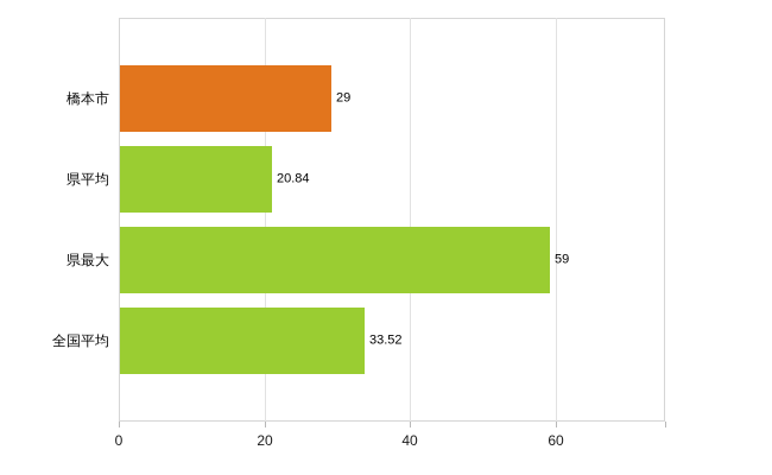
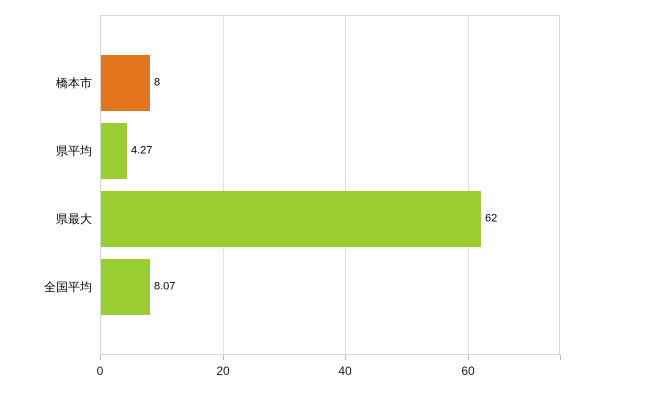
橋本市: 29 -> 8
県平均: 20.84 -> 4.27
県最大: 59 -> 62
全国平均: 33.52 -> 8.07
